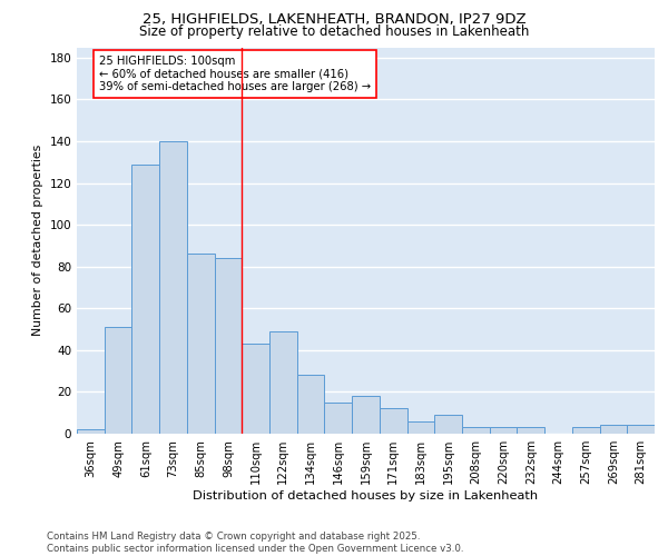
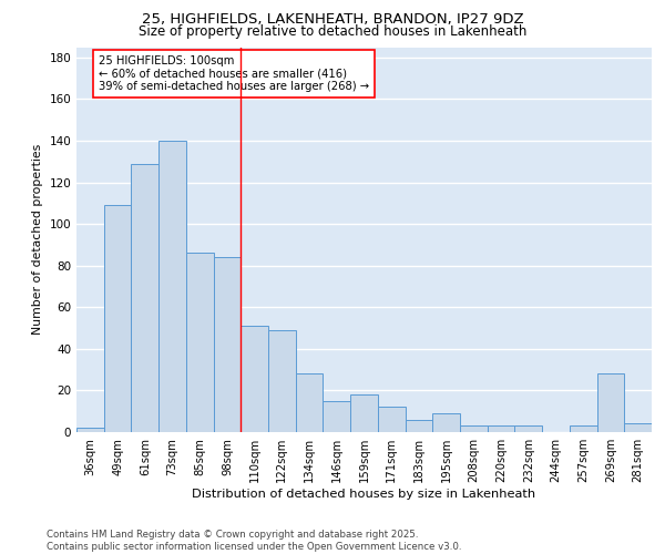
49sqm: 51 -> 109
110sqm: 43 -> 51
269sqm: 4 -> 28
